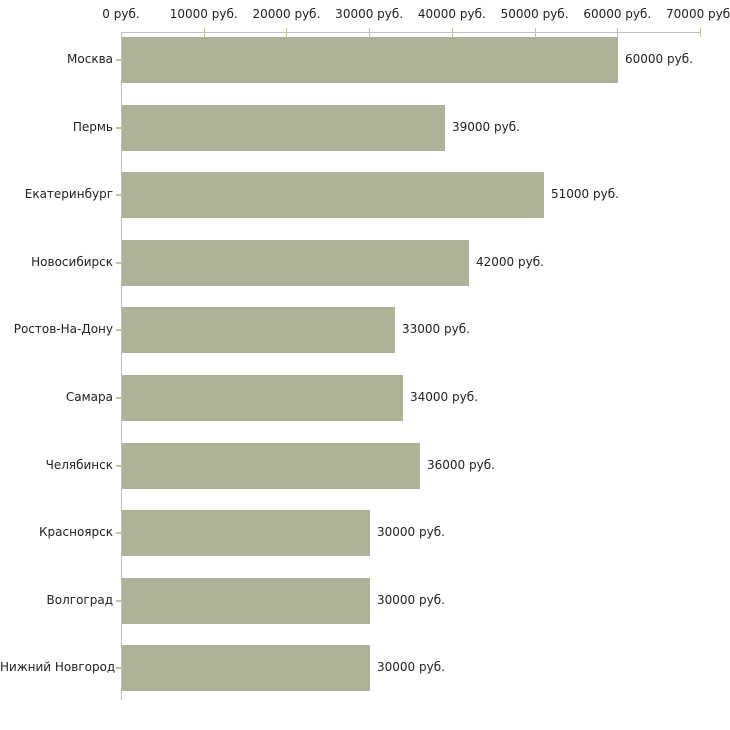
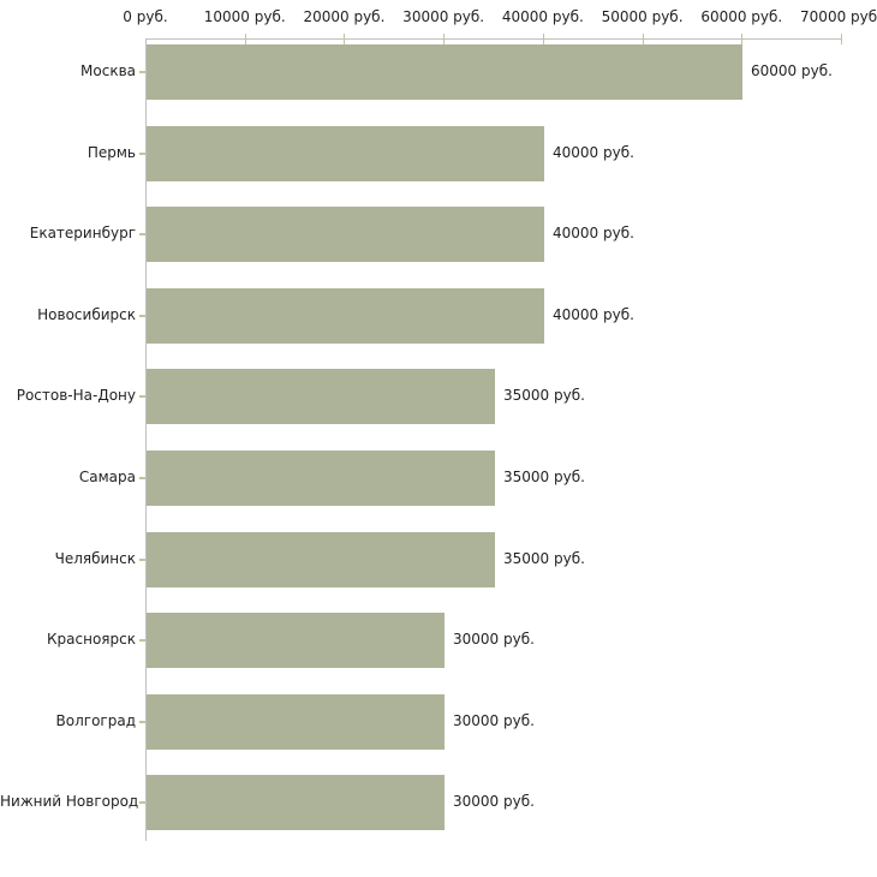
Пермь: 39000 -> 40000
Екатеринбург: 51000 -> 40000
Новосибирск: 42000 -> 40000
Ростов-На-Дону: 33000 -> 35000
Самара: 34000 -> 35000
Челябинск: 36000 -> 35000
